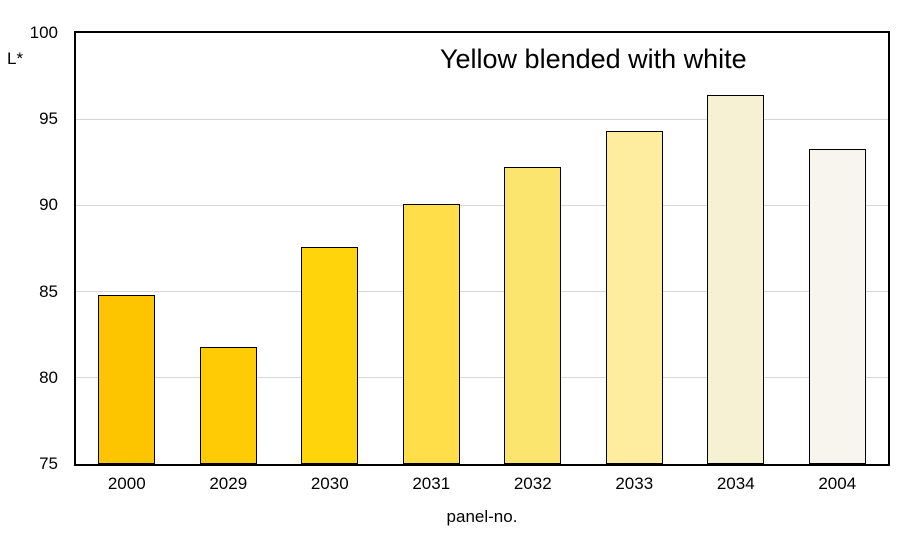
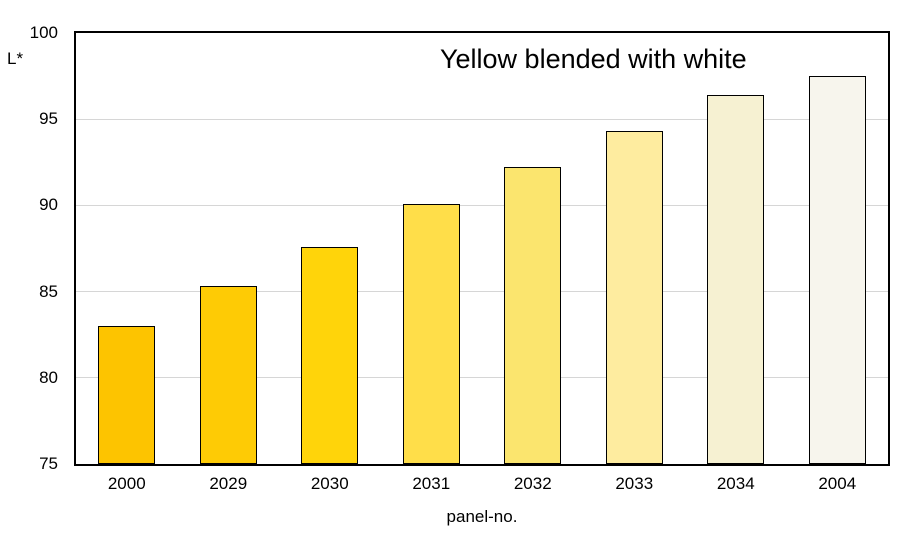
2000: 84.8 -> 83.0
2029: 81.8 -> 85.3
2004: 93.3 -> 97.5
